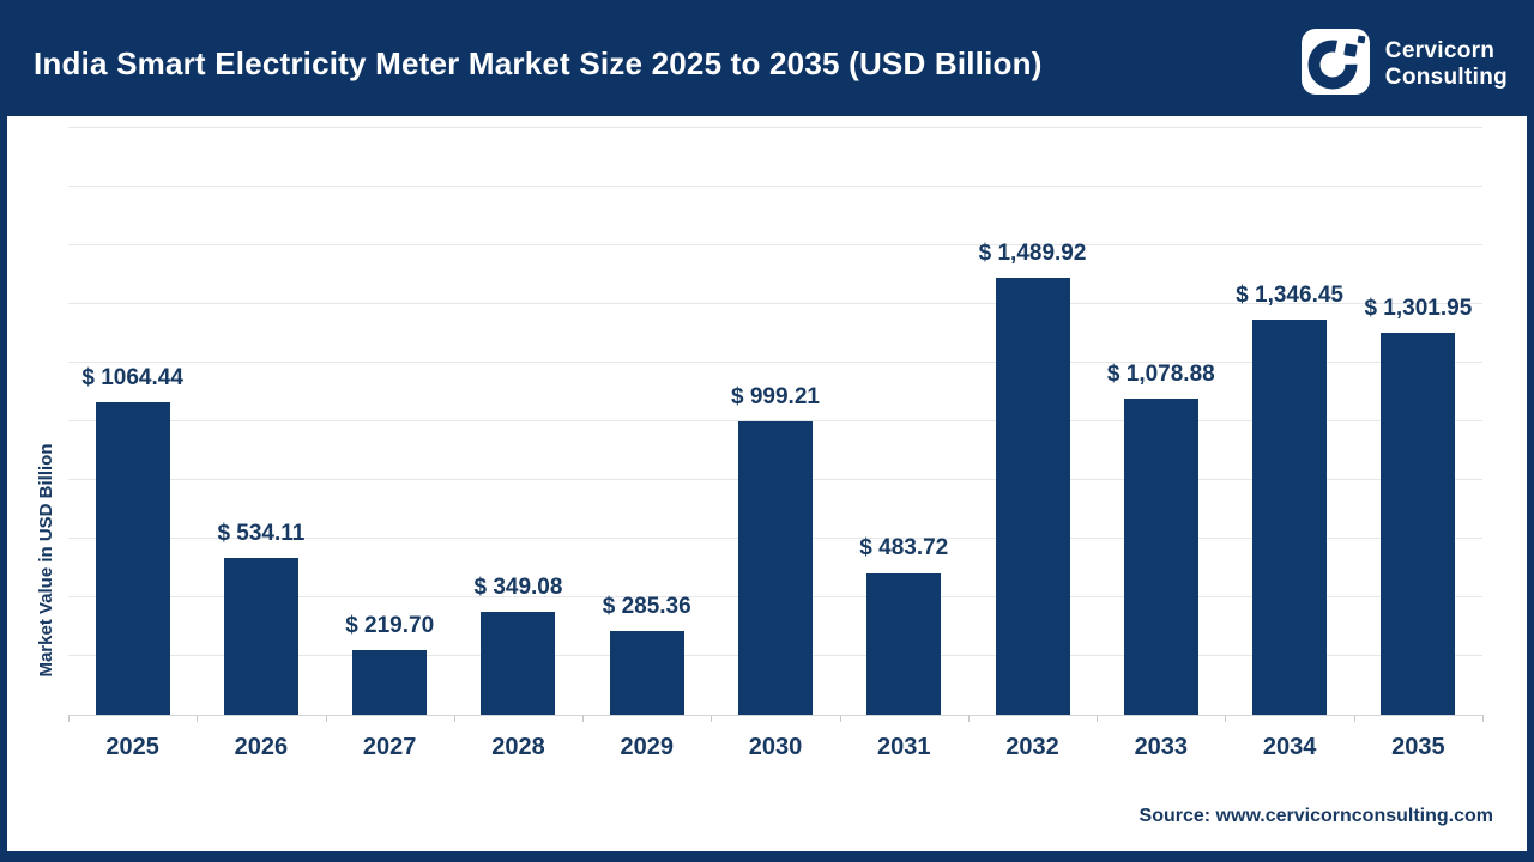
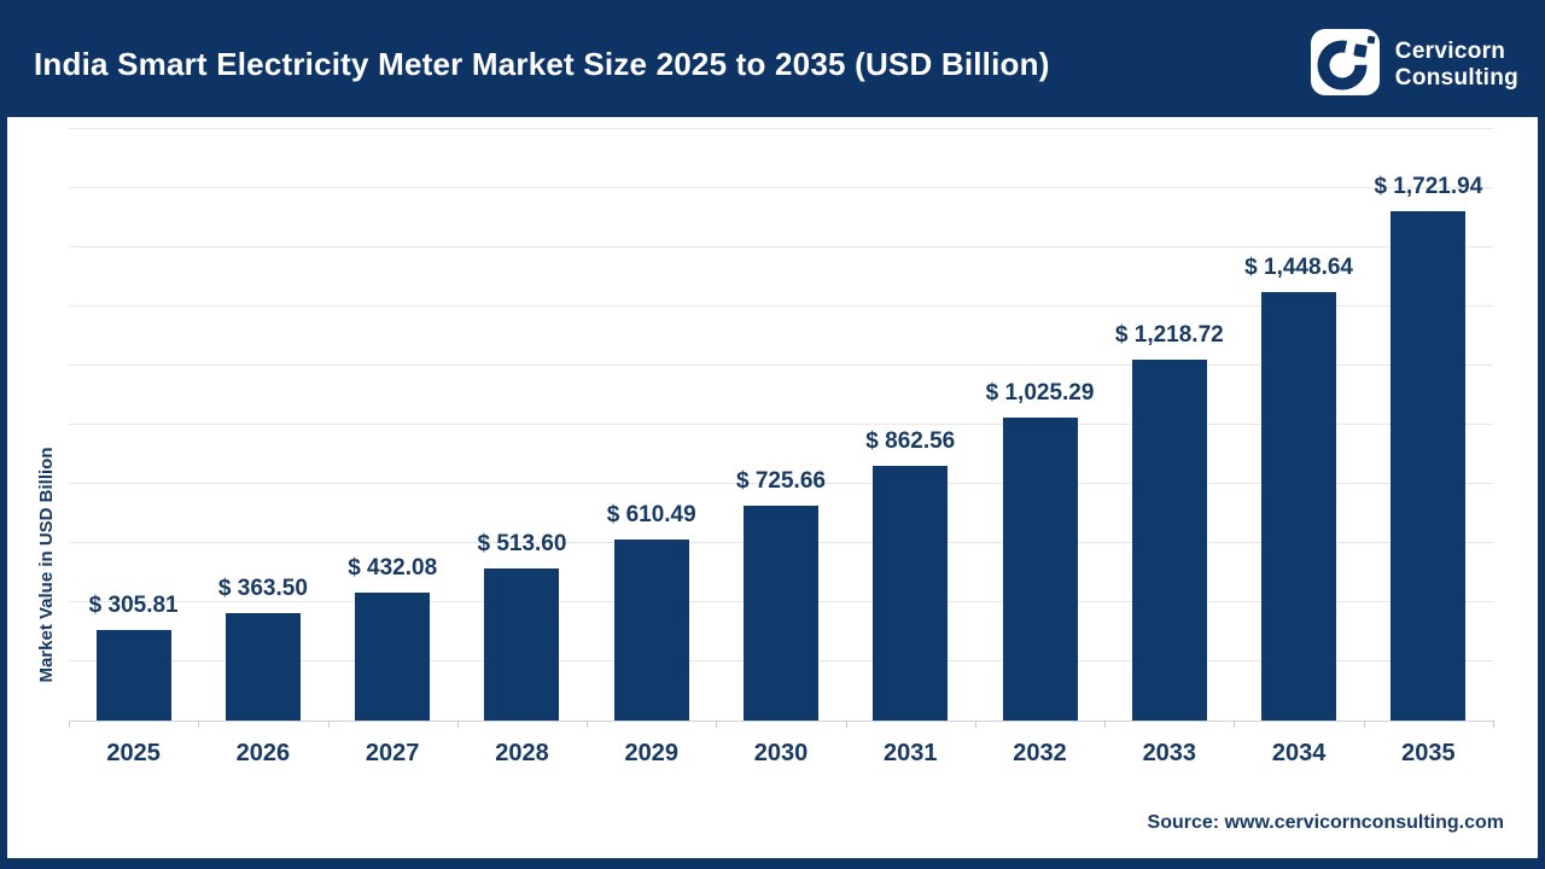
2025: 1064.44 -> 305.81
2026: 534.11 -> 363.50
2027: 219.70 -> 432.08
2028: 349.08 -> 513.60
2029: 285.36 -> 610.49
2030: 999.21 -> 725.66
2031: 483.72 -> 862.56
2032: 1,489.92 -> 1,025.29
2033: 1,078.88 -> 1,218.72
2034: 1,346.45 -> 1,448.64
2035: 1,301.95 -> 1,721.94
